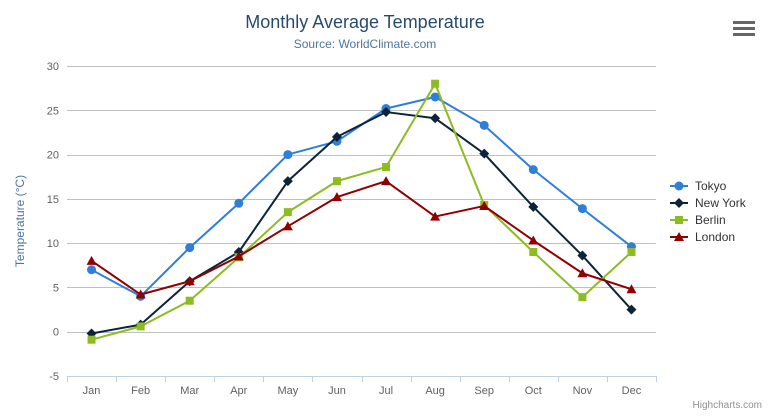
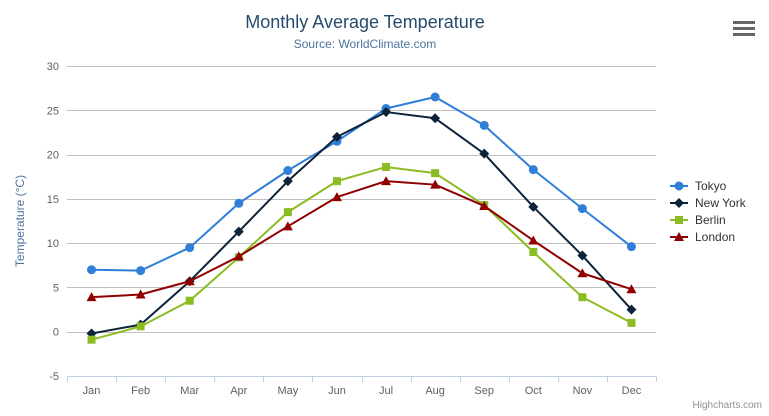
London/Jan: 8 -> 4
Tokyo/Feb: 4 -> 7
New York/Apr: 9 -> 11
Tokyo/May: 20 -> 18
Berlin/Aug: 28 -> 18
London/Aug: 13 -> 17
Berlin/Dec: 9 -> 1
